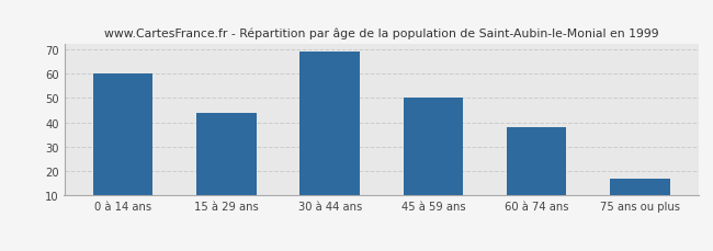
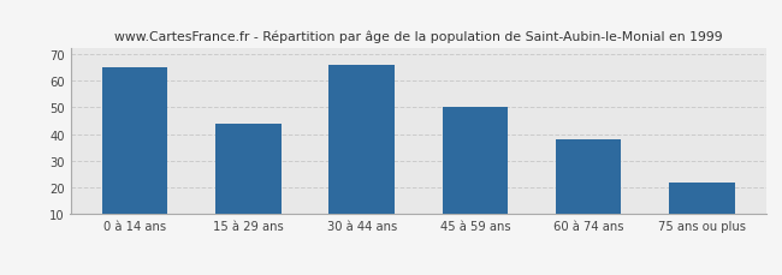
0 à 14 ans: 60 -> 65
30 à 44 ans: 69 -> 66
75 ans ou plus: 17 -> 22
